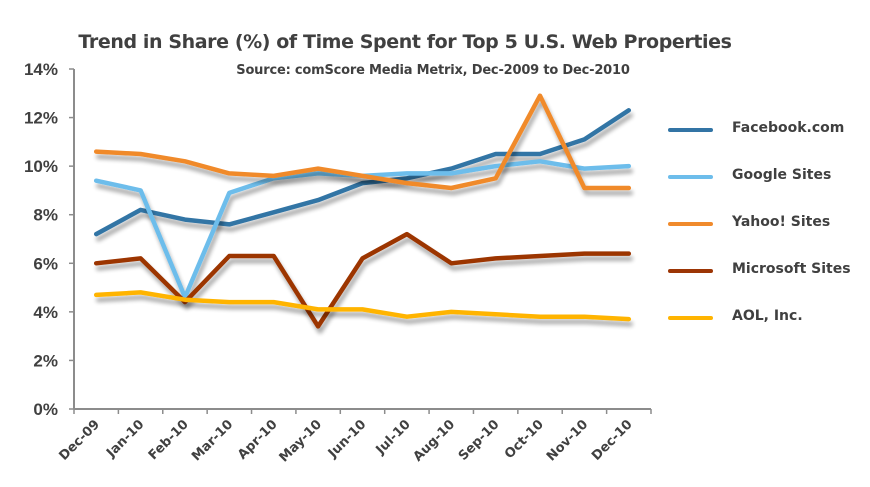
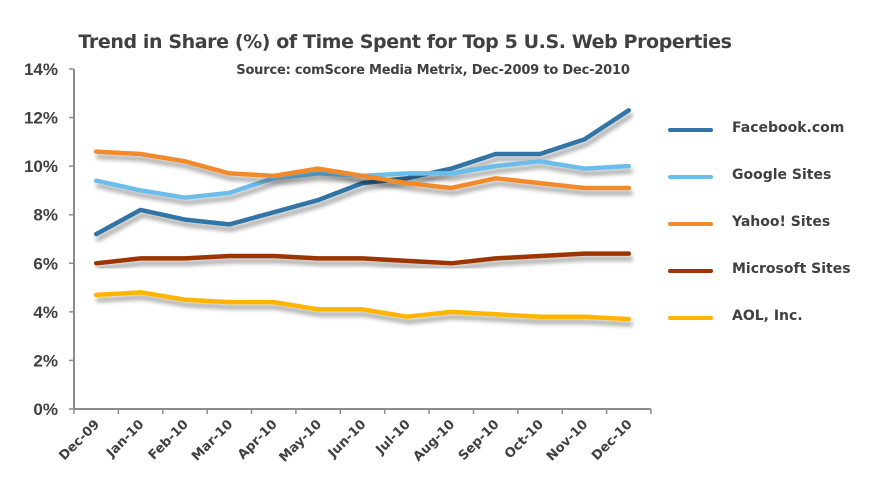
Google Sites/Feb-10: 4.6% -> 8.7%
Microsoft Sites/Feb-10: 4.4% -> 6.2%
Microsoft Sites/May-10: 3.4% -> 6.2%
Microsoft Sites/Jul-10: 7.2% -> 6.1%
Yahoo! Sites/Oct-10: 12.9% -> 9.3%
